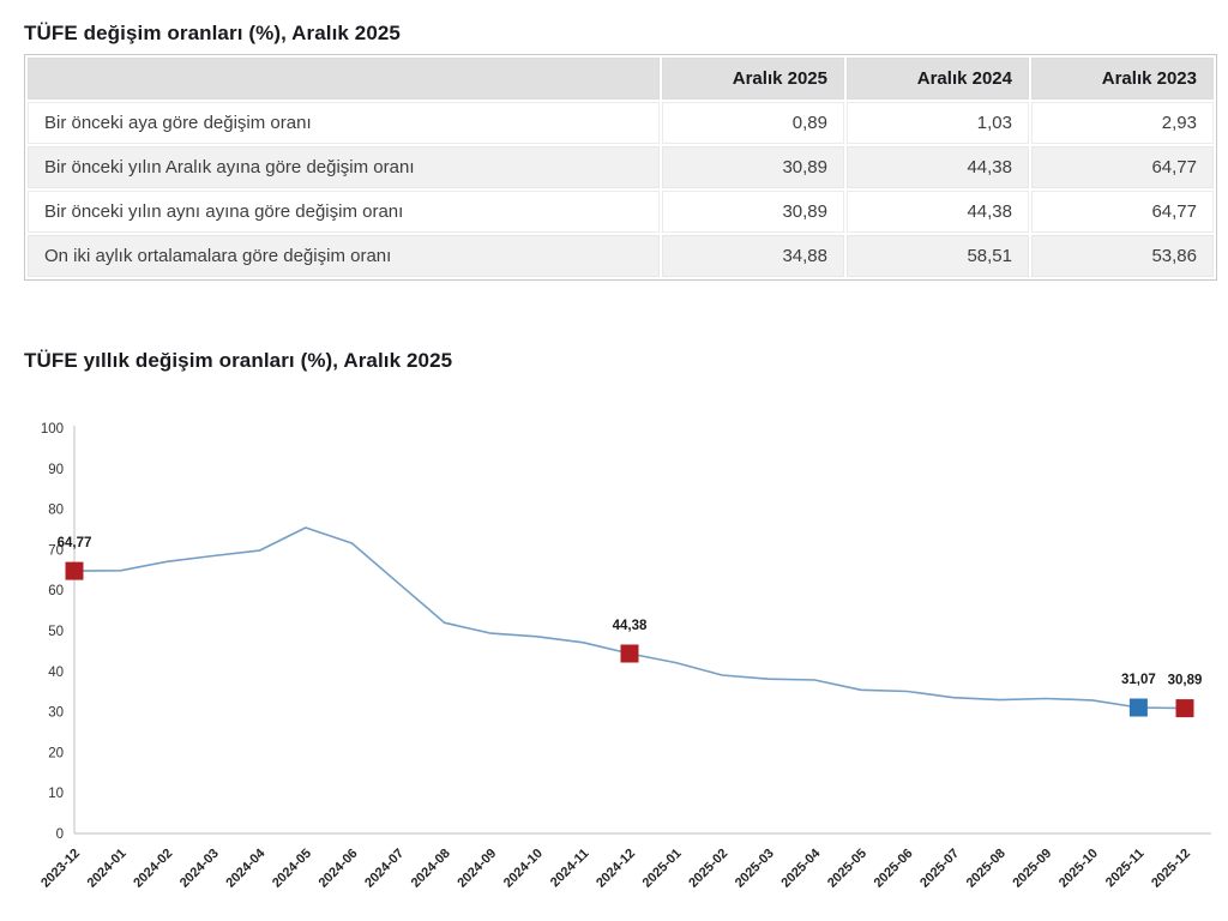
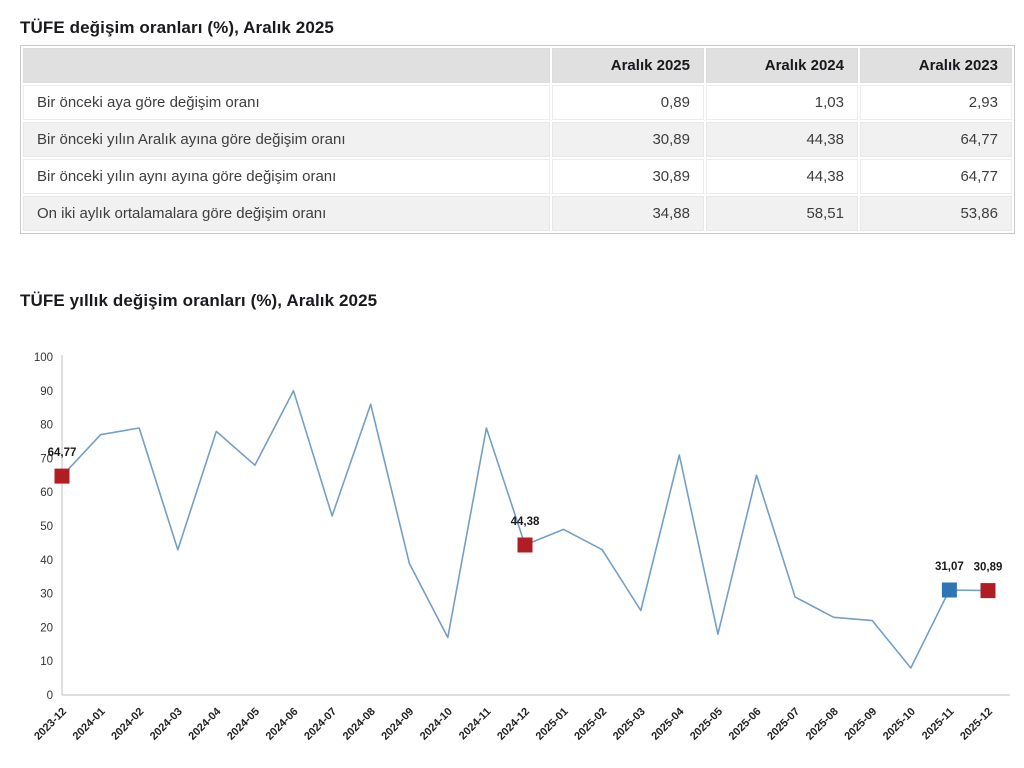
2024-01: 65 -> 77
2024-02: 67 -> 79
2024-03: 68 -> 43
2024-04: 70 -> 78
2024-05: 75 -> 68
2024-06: 72 -> 90
2024-07: 62 -> 53
2024-08: 52 -> 86
2024-09: 49 -> 39
2024-10: 49 -> 17
2024-11: 47 -> 79
2025-01: 42 -> 49
2025-02: 39 -> 43
2025-03: 38 -> 25
2025-04: 38 -> 71
2025-05: 35 -> 18
2025-06: 35 -> 65
2025-07: 34 -> 29
2025-08: 33 -> 23
2025-09: 33 -> 22
2025-10: 33 -> 8
